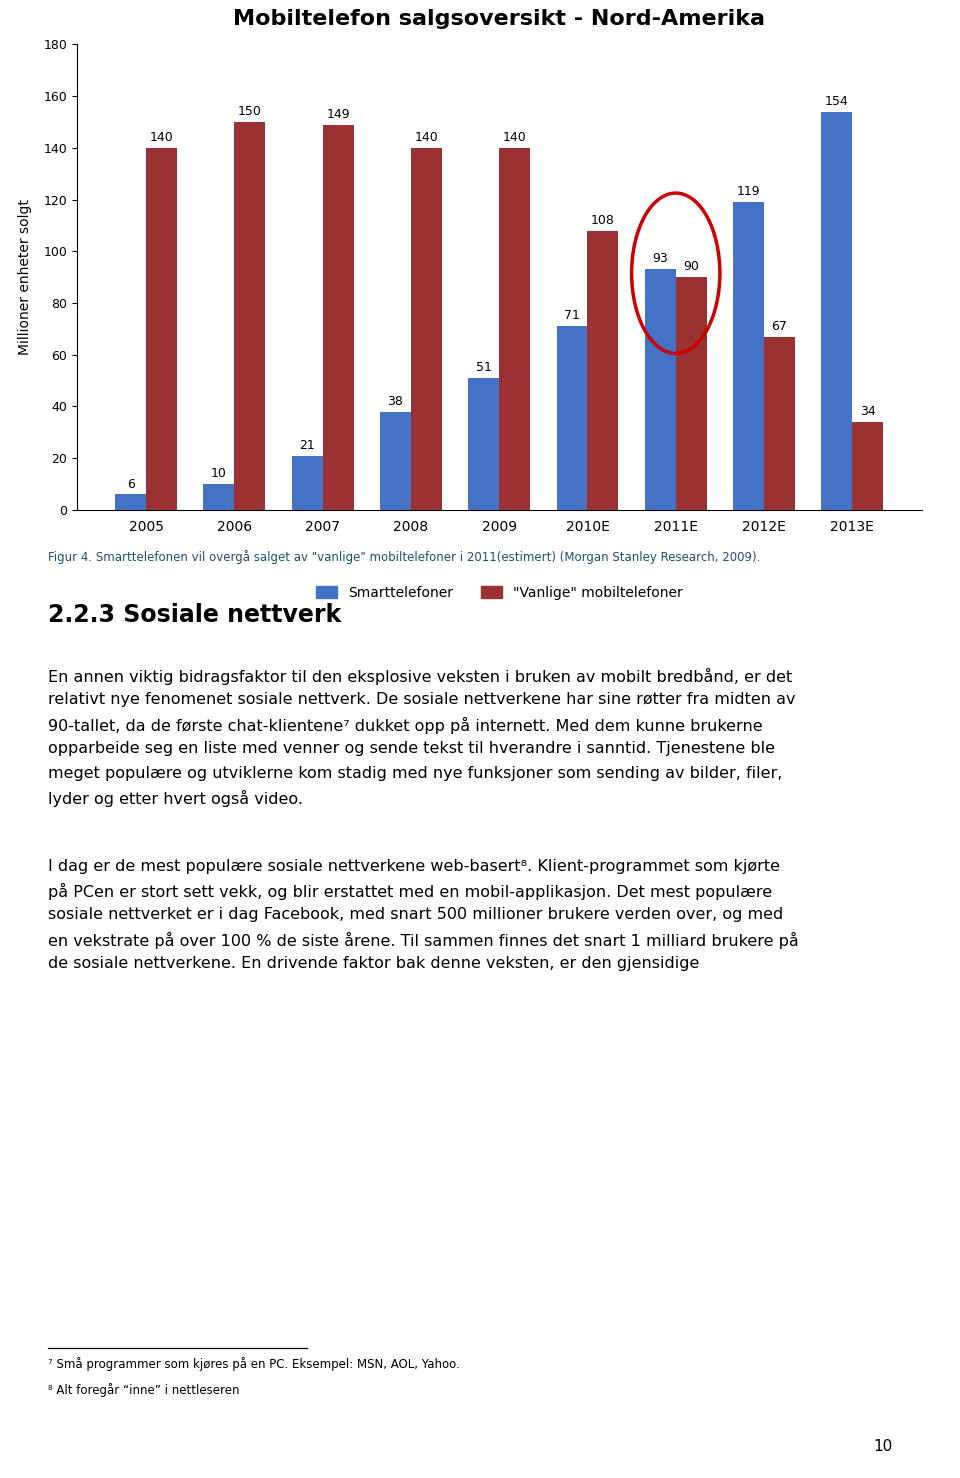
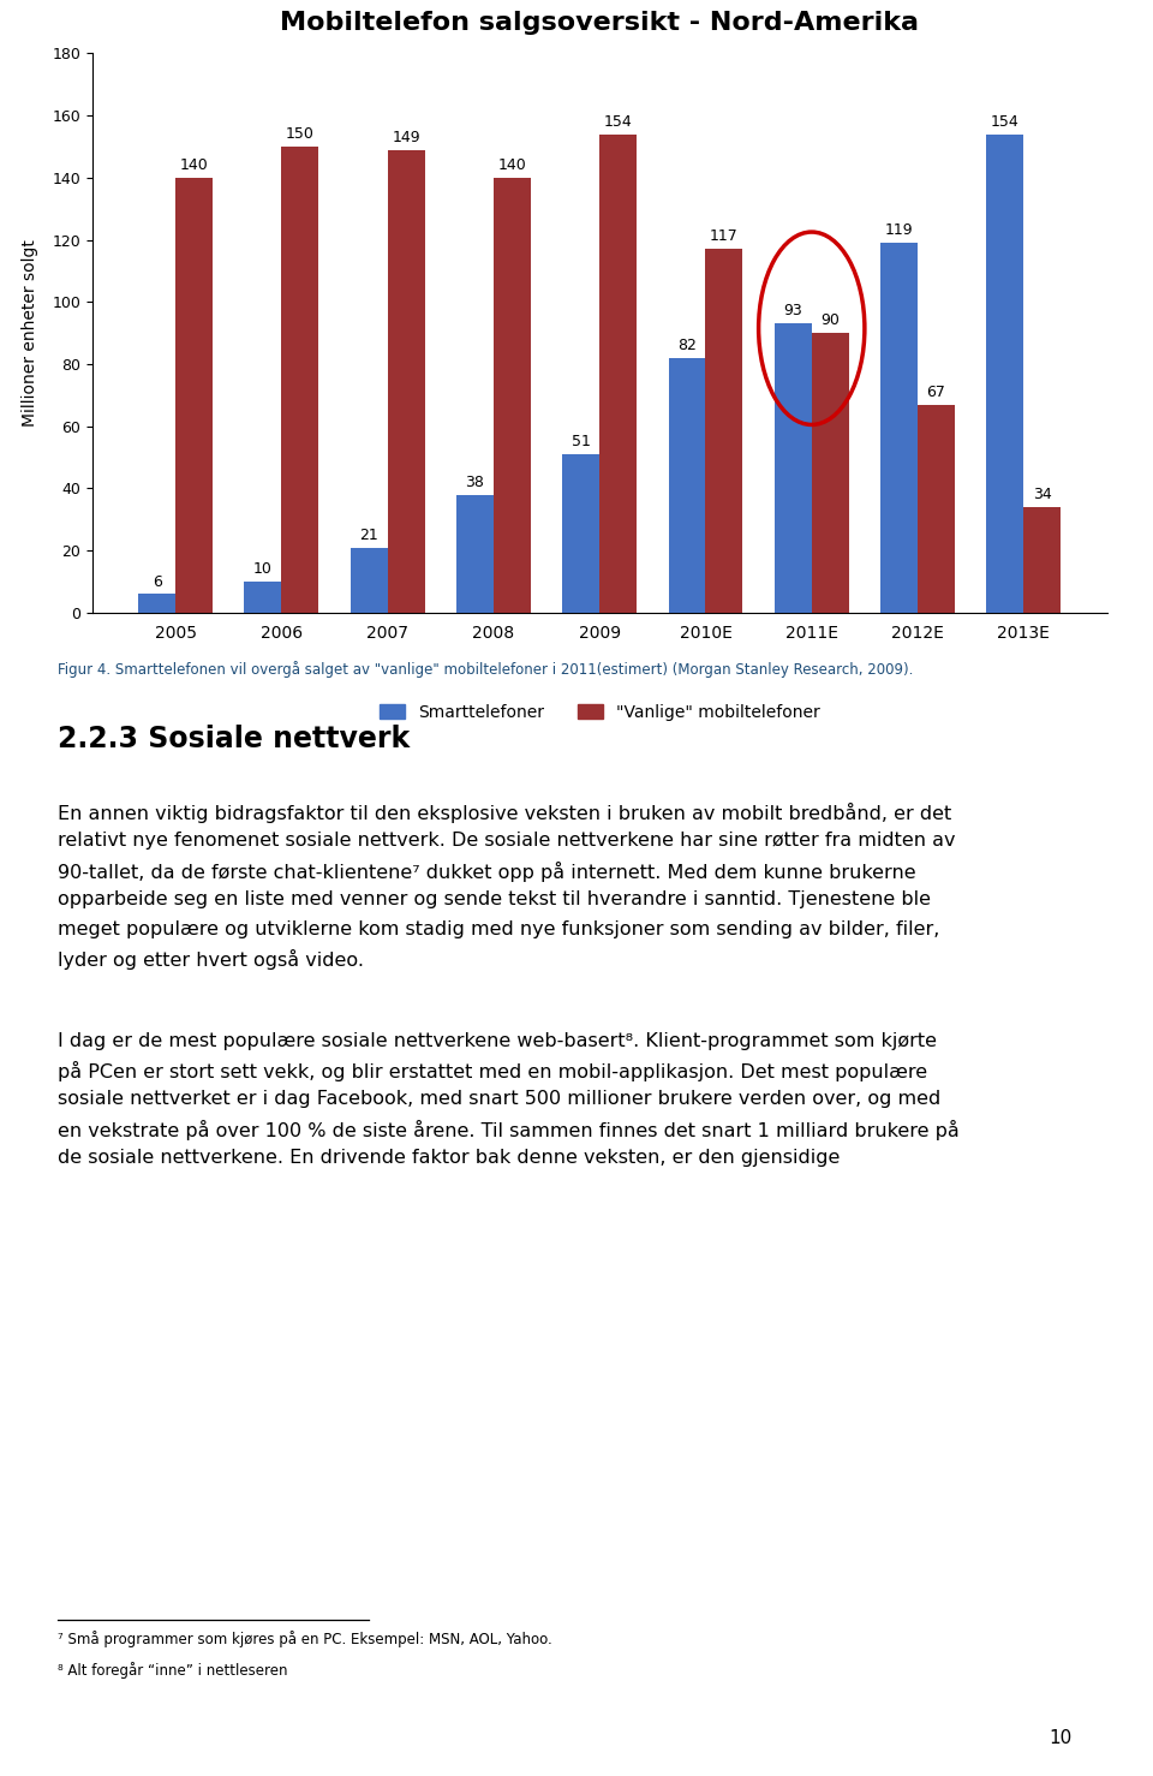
"Vanlige" mobiltelefoner/2009: 140 -> 154
Smarttelefoner/2010E: 71 -> 82
"Vanlige" mobiltelefoner/2010E: 108 -> 117
